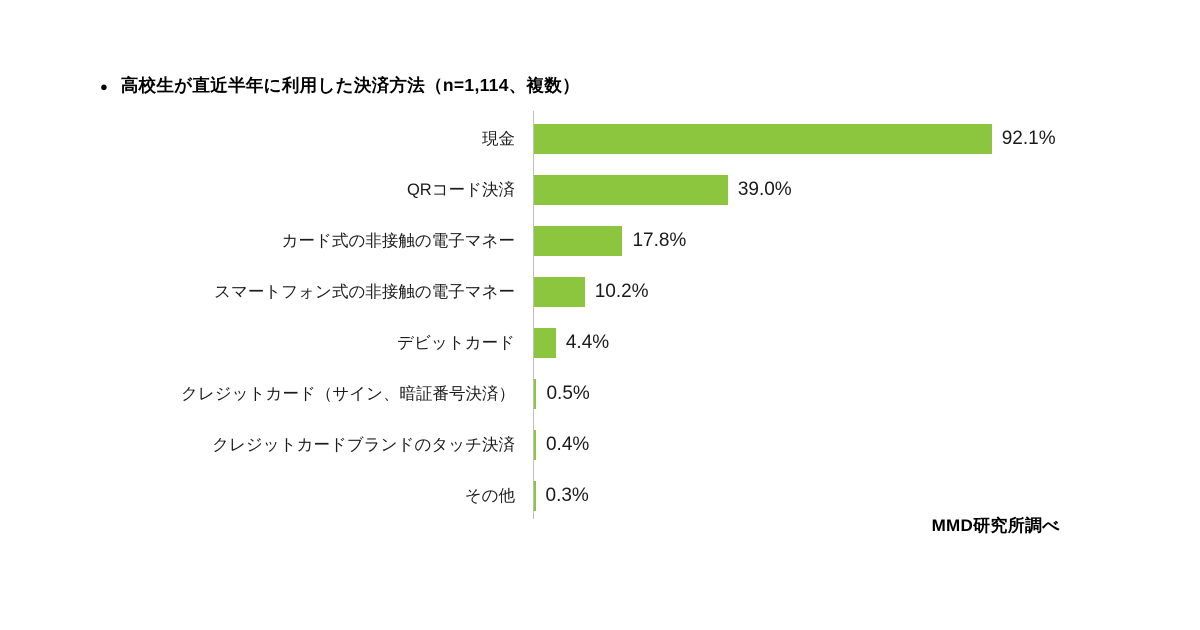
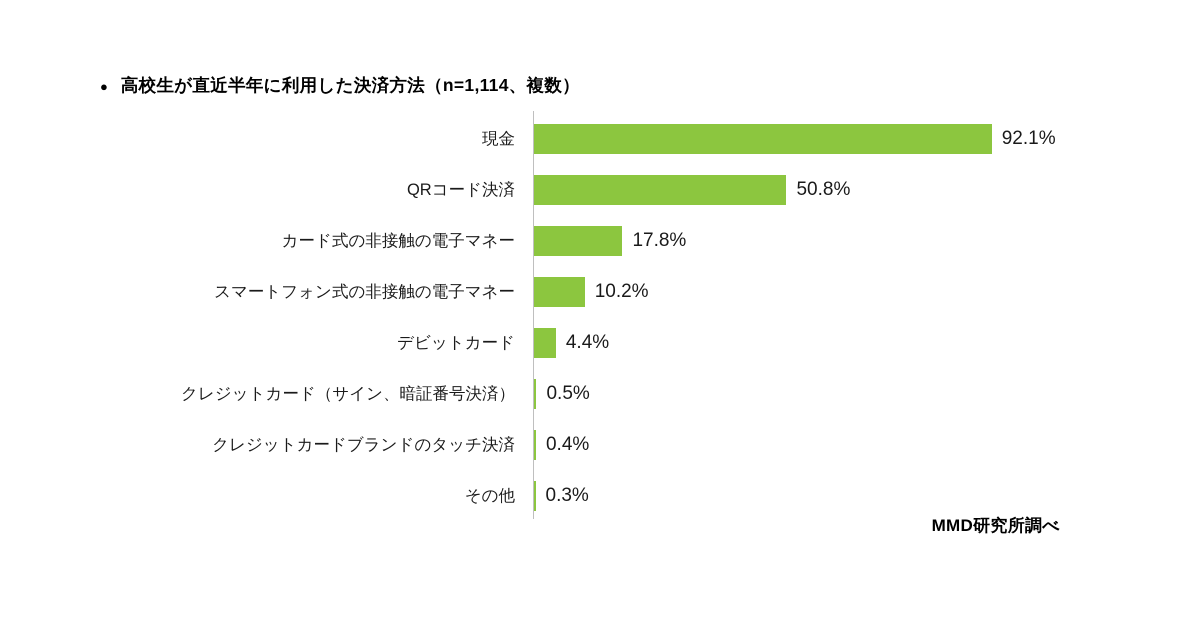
QRコード決済: 39.0% -> 50.8%
